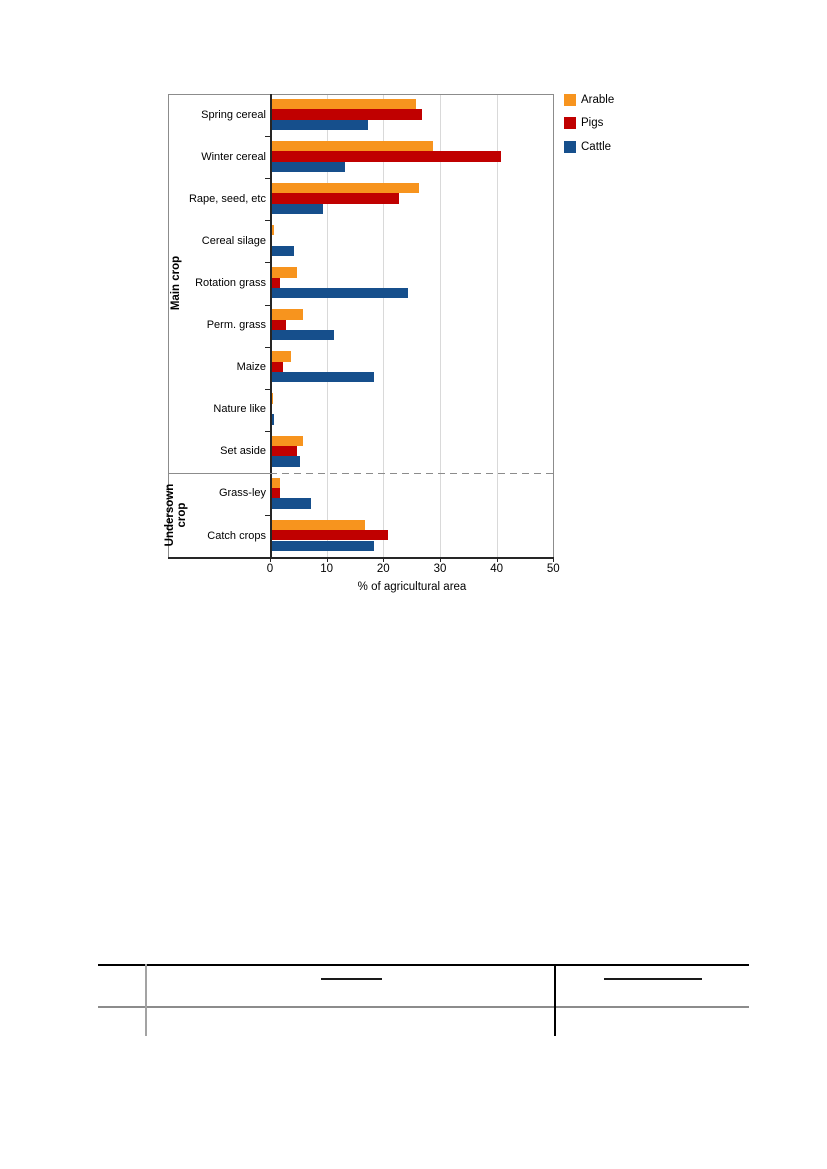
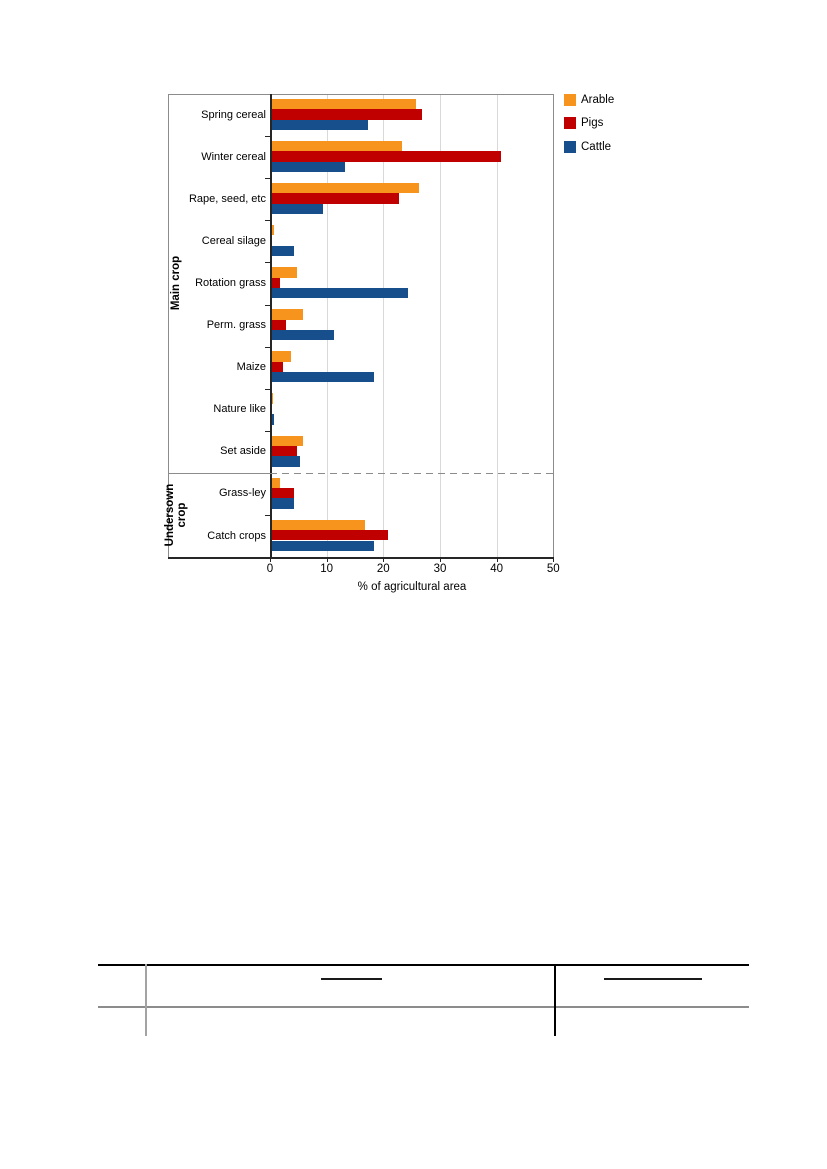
Arable/Winter cereal: 28 -> 23
Pigs/Grass-ley: 2 -> 4
Cattle/Grass-ley: 7 -> 4
